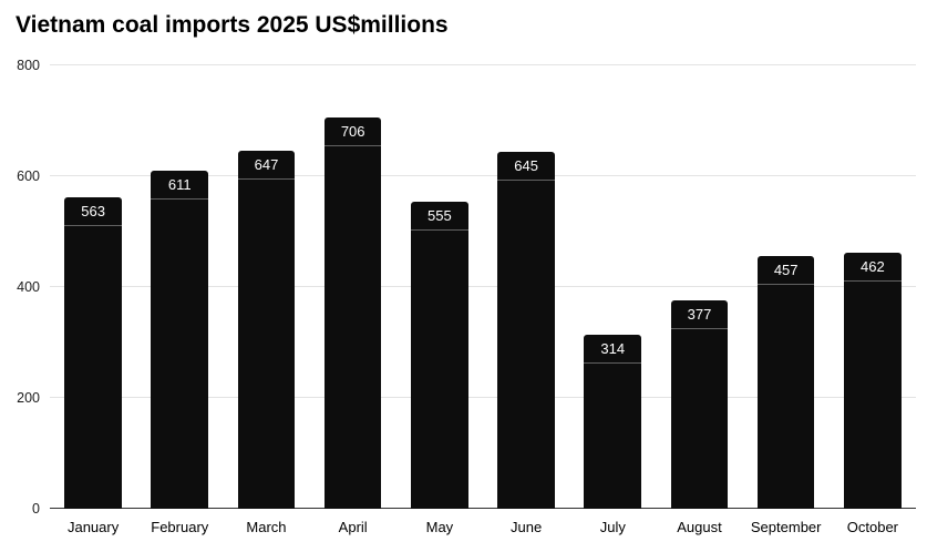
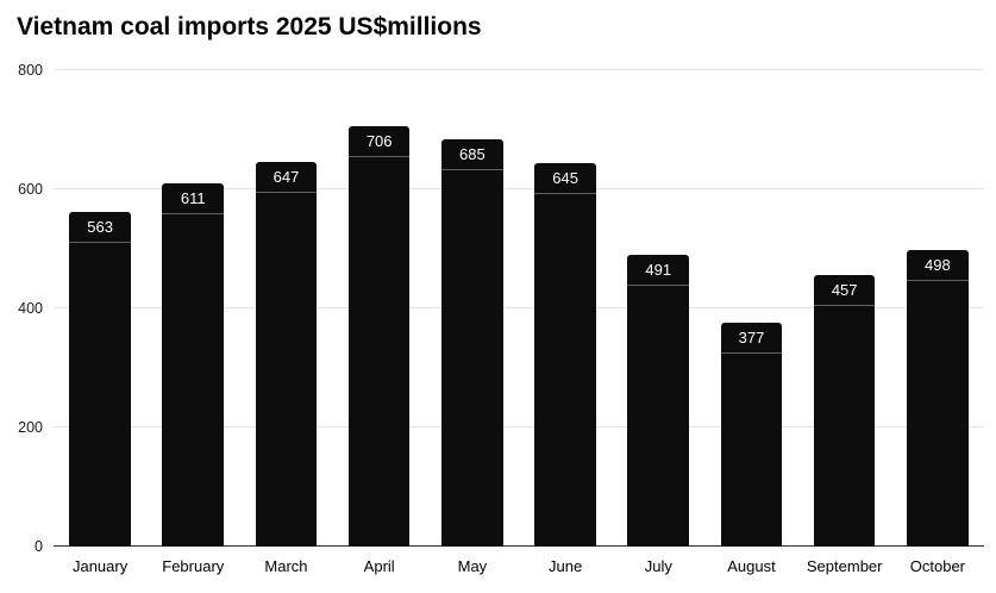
May: 555 -> 685
July: 314 -> 491
October: 462 -> 498
